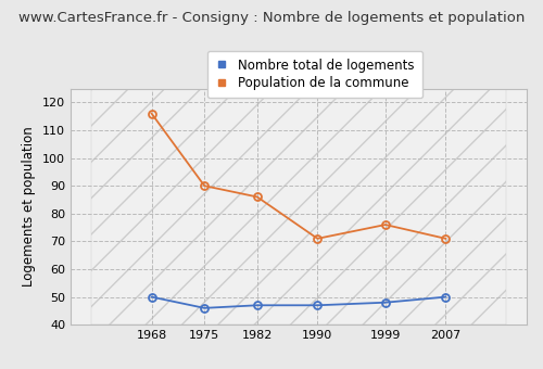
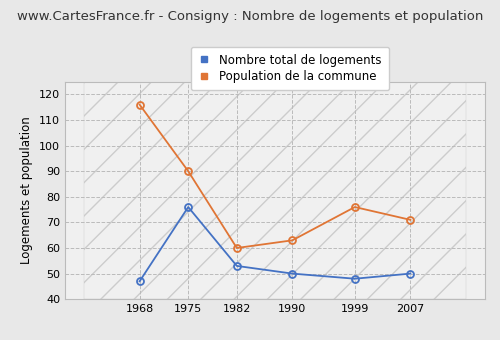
Nombre total de logements/1968: 50 -> 47
Nombre total de logements/1975: 46 -> 76
Nombre total de logements/1982: 47 -> 53
Population de la commune/1982: 86 -> 60
Nombre total de logements/1990: 47 -> 50
Population de la commune/1990: 71 -> 63
